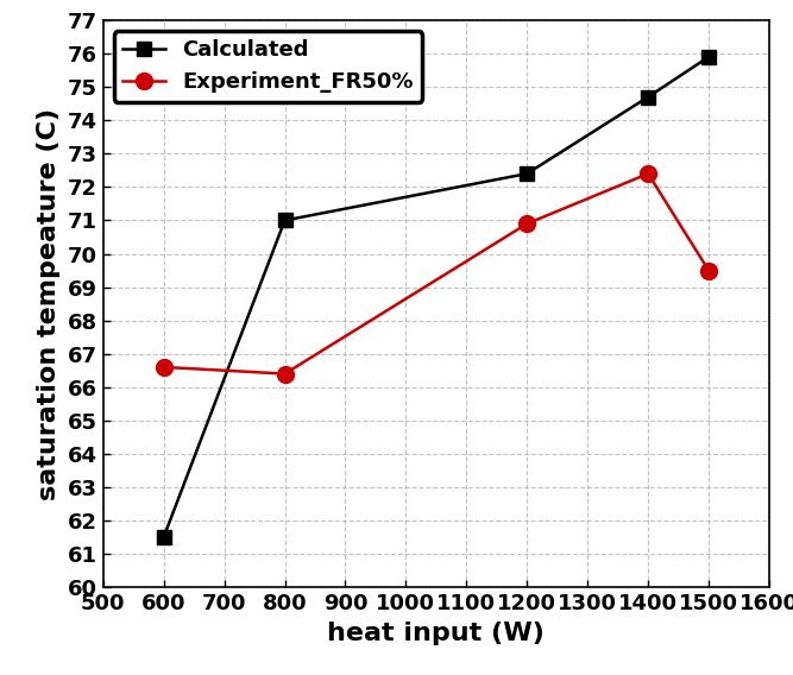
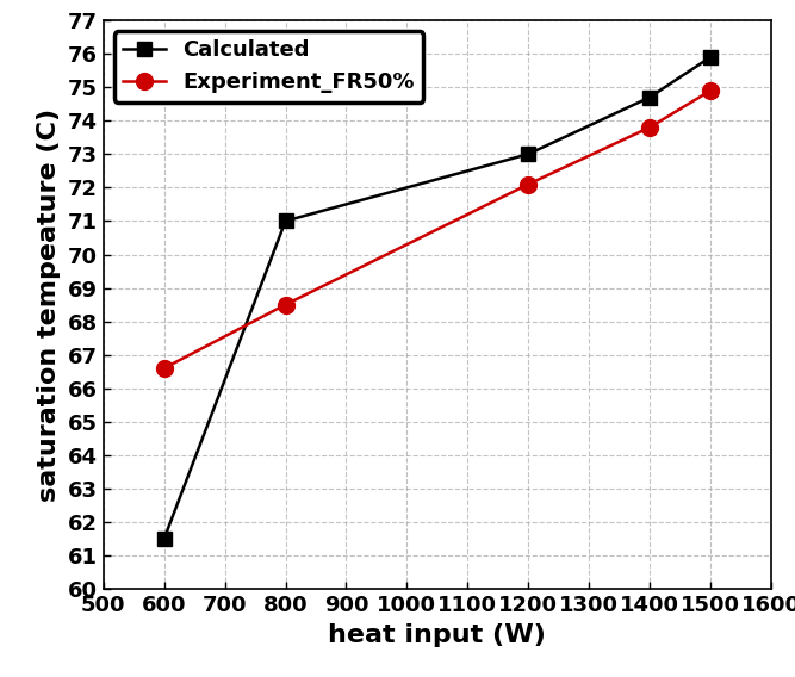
Experiment_FR50%/800: 66.4 -> 68.5
Calculated/1200: 72.4 -> 73.0
Experiment_FR50%/1200: 70.9 -> 72.1
Experiment_FR50%/1400: 72.4 -> 73.8
Experiment_FR50%/1500: 69.5 -> 74.9
